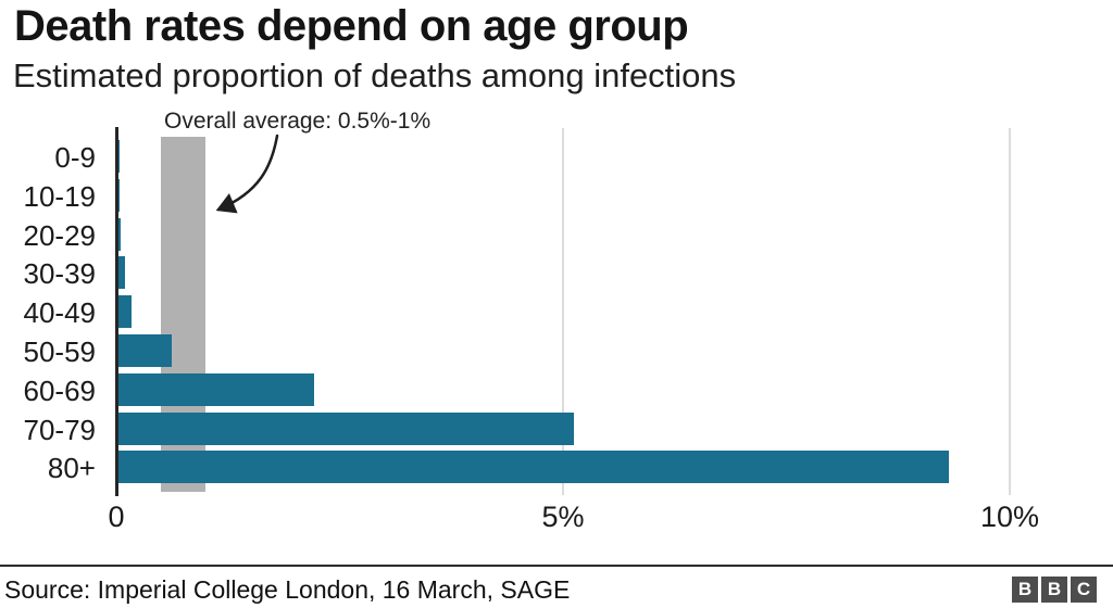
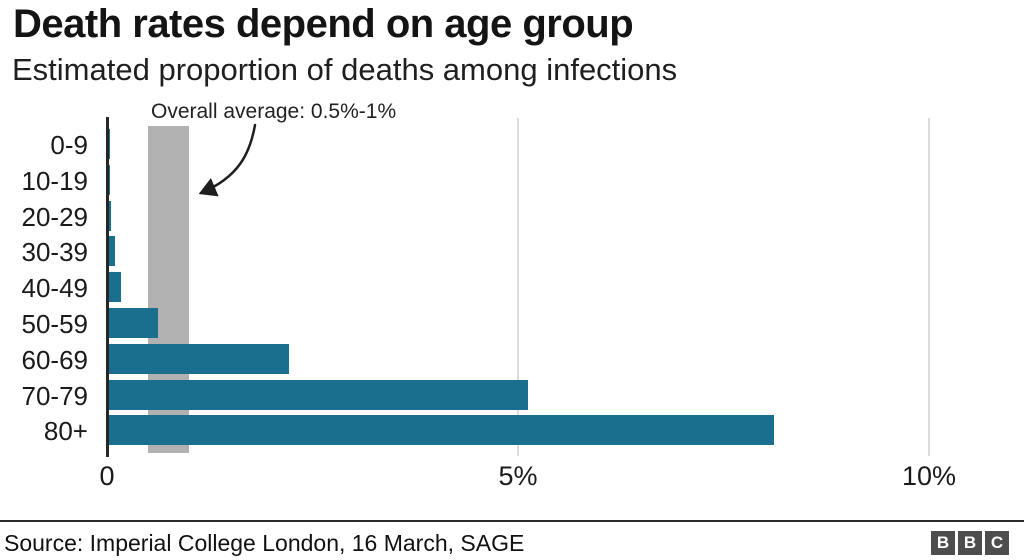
80+: 9.3% -> 8.1%
